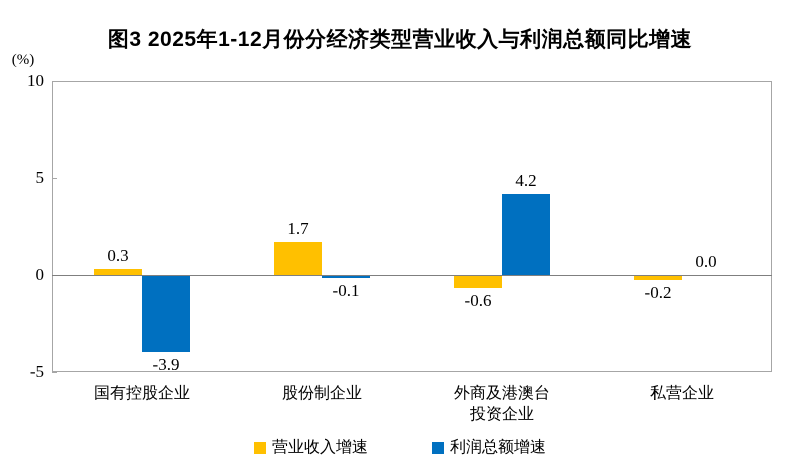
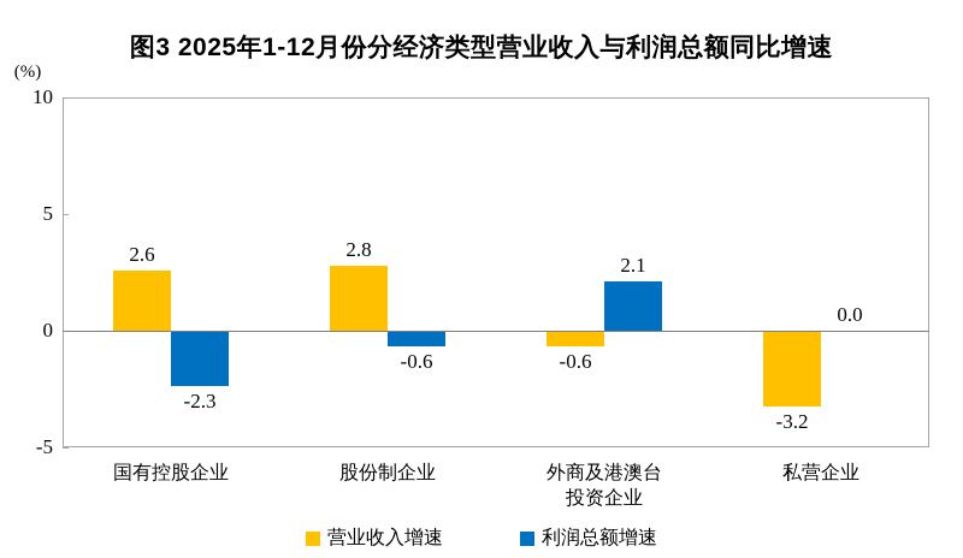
营业收入增速/国有控股企业: 0.3 -> 2.6
利润总额增速/国有控股企业: -3.9 -> -2.3
营业收入增速/股份制企业: 1.7 -> 2.8
利润总额增速/股份制企业: -0.1 -> -0.6
利润总额增速/外商及港澳台 投资企业: 4.2 -> 2.1
营业收入增速/私营企业: -0.2 -> -3.2
